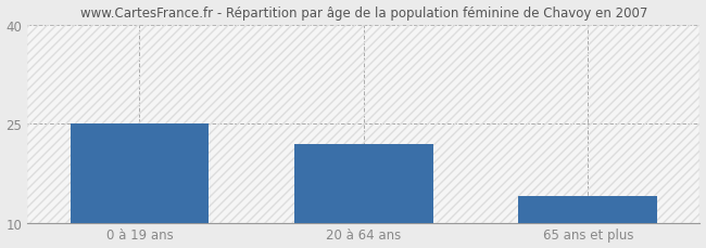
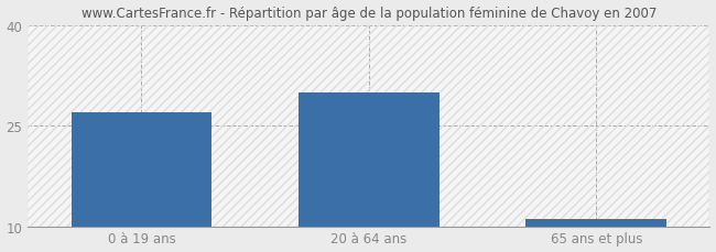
0 à 19 ans: 25 -> 27
20 à 64 ans: 22 -> 30
65 ans et plus: 14 -> 11
